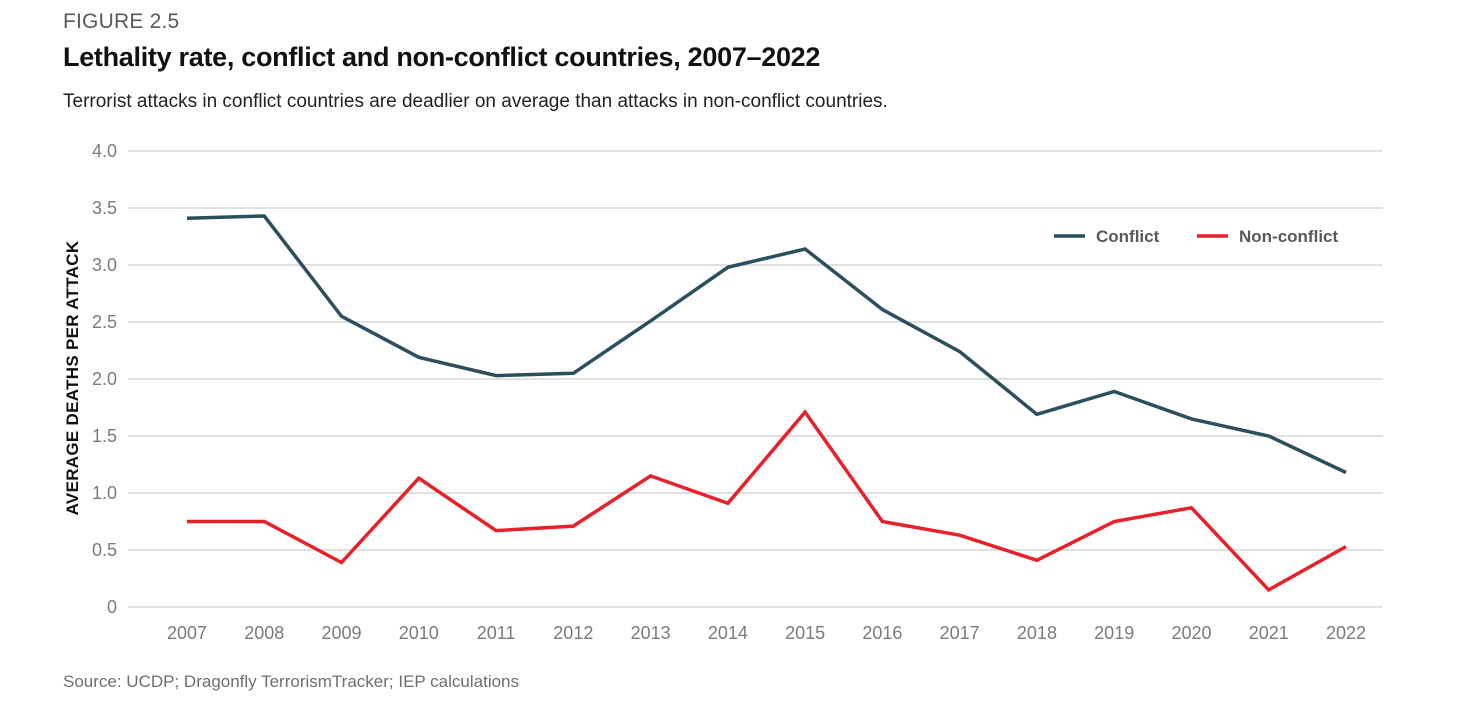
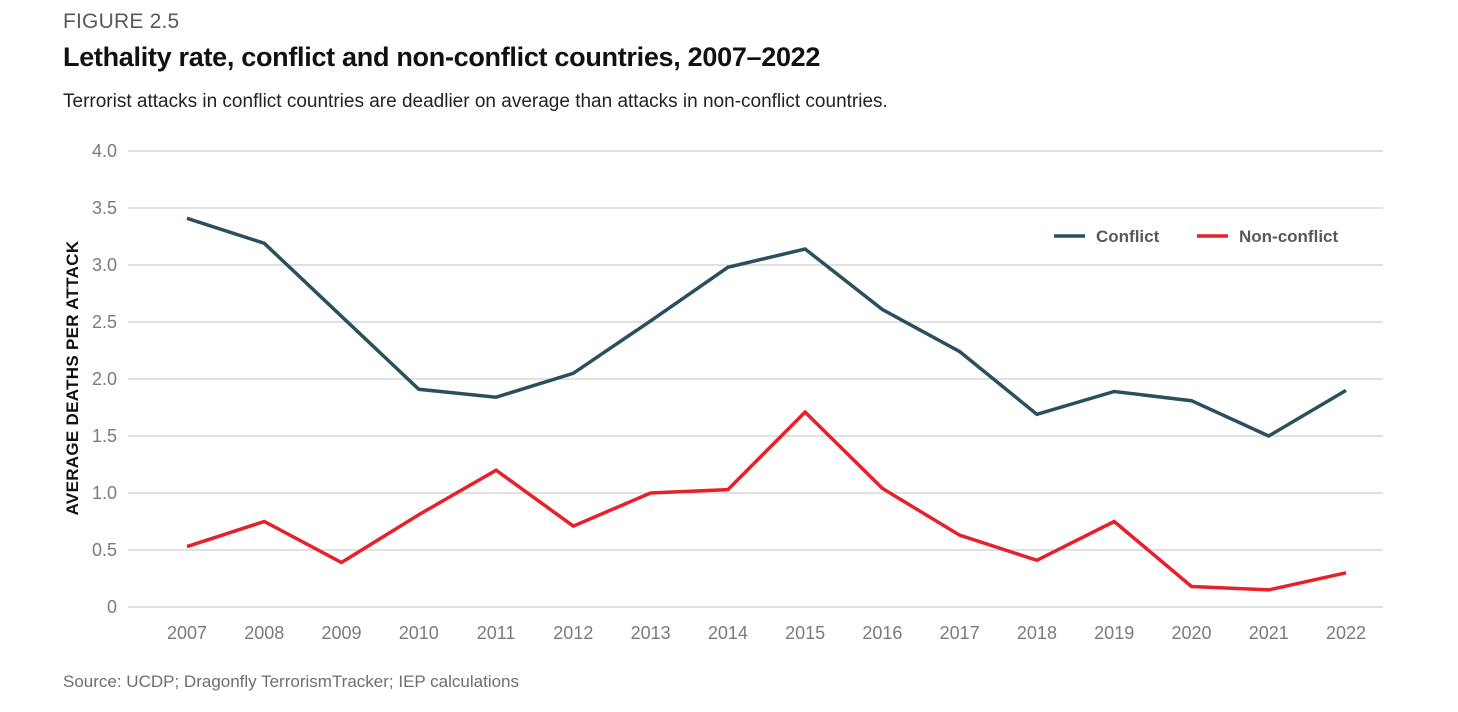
Non-conflict/2007: 0.75 -> 0.53
Conflict/2008: 3.43 -> 3.19
Conflict/2010: 2.19 -> 1.91
Non-conflict/2010: 1.13 -> 0.81
Conflict/2011: 2.03 -> 1.84
Non-conflict/2011: 0.67 -> 1.20
Non-conflict/2013: 1.15 -> 1.00
Non-conflict/2014: 0.91 -> 1.03
Non-conflict/2016: 0.75 -> 1.04
Conflict/2020: 1.65 -> 1.81
Non-conflict/2020: 0.87 -> 0.18
Conflict/2022: 1.18 -> 1.90
Non-conflict/2022: 0.53 -> 0.30
